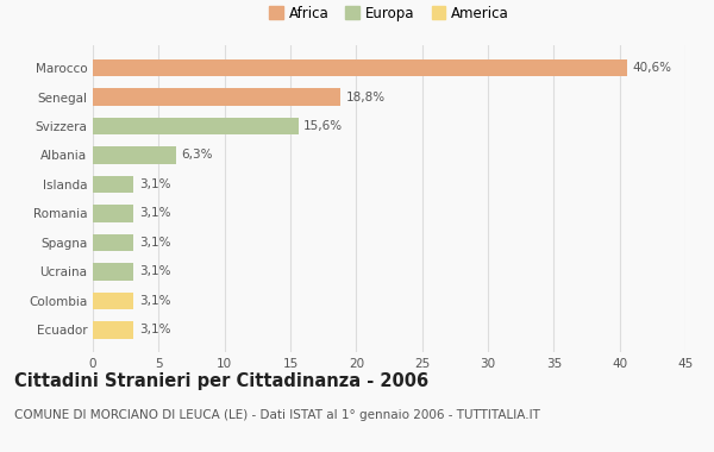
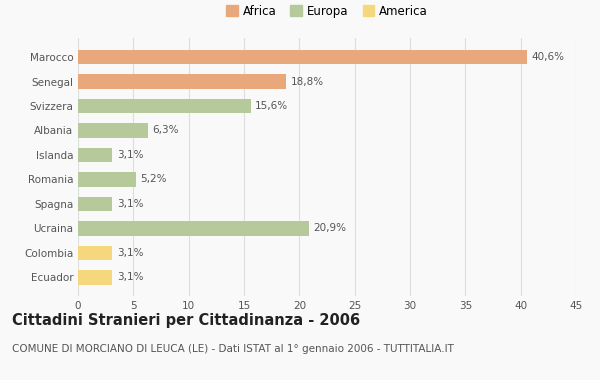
Romania: 3,1% -> 5,2%
Ucraina: 3,1% -> 20,9%
